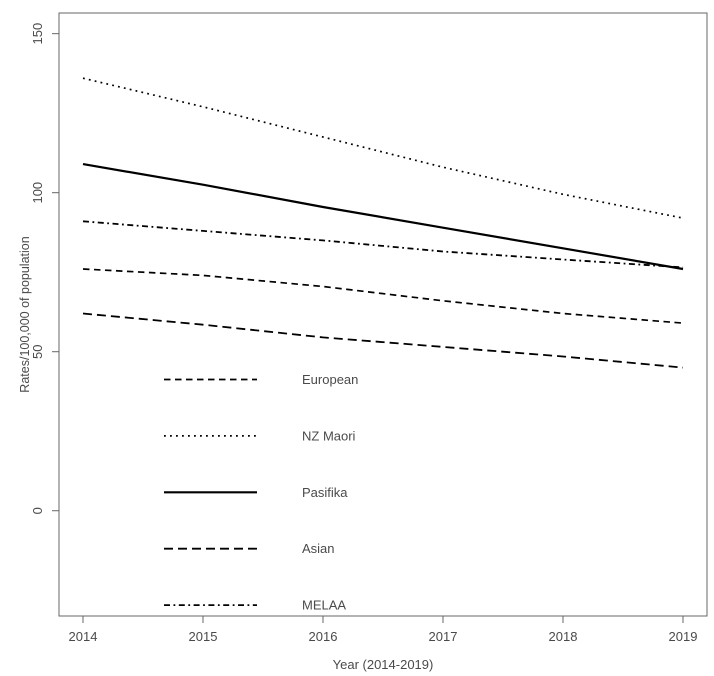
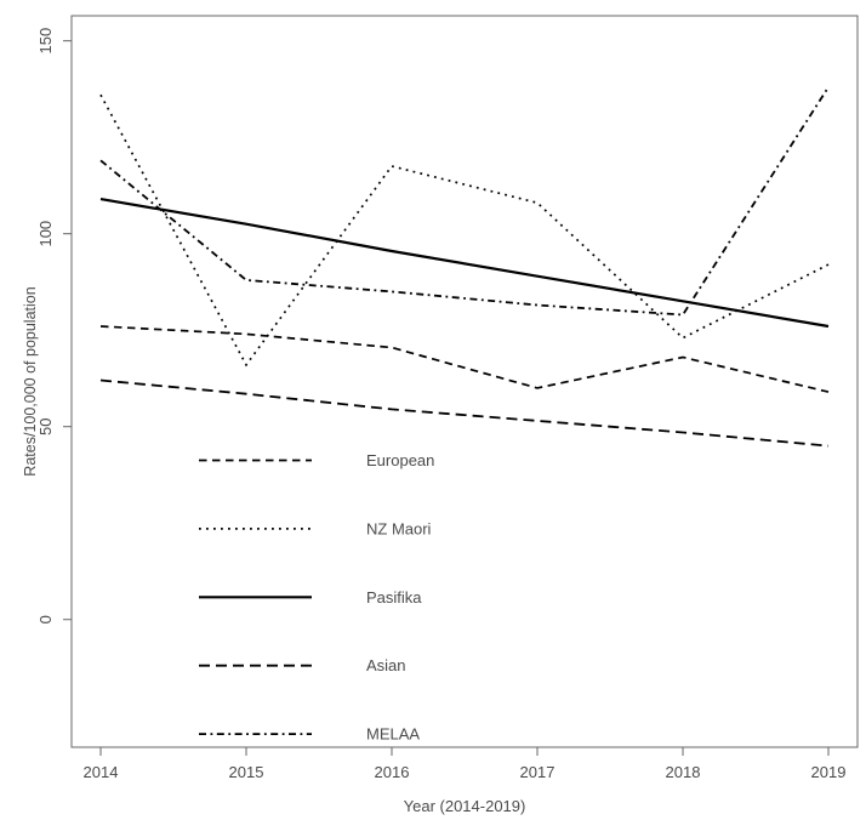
MELAA/2014: 91 -> 119
NZ Maori/2015: 127 -> 66
European/2017: 66 -> 60
European/2018: 62 -> 68
NZ Maori/2018: 100 -> 73
MELAA/2019: 76 -> 138
